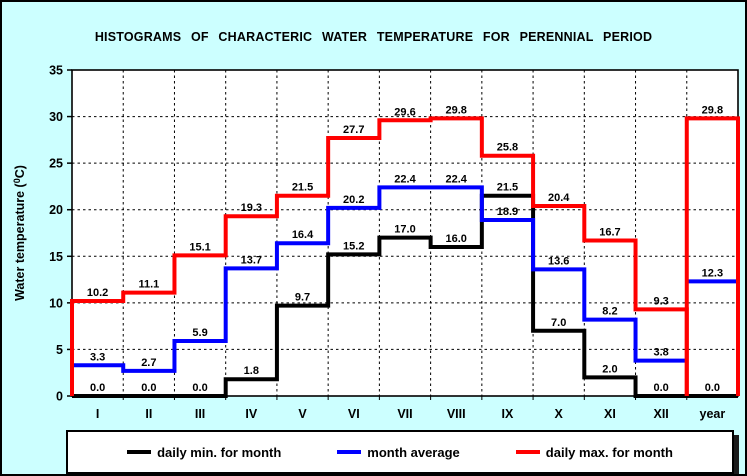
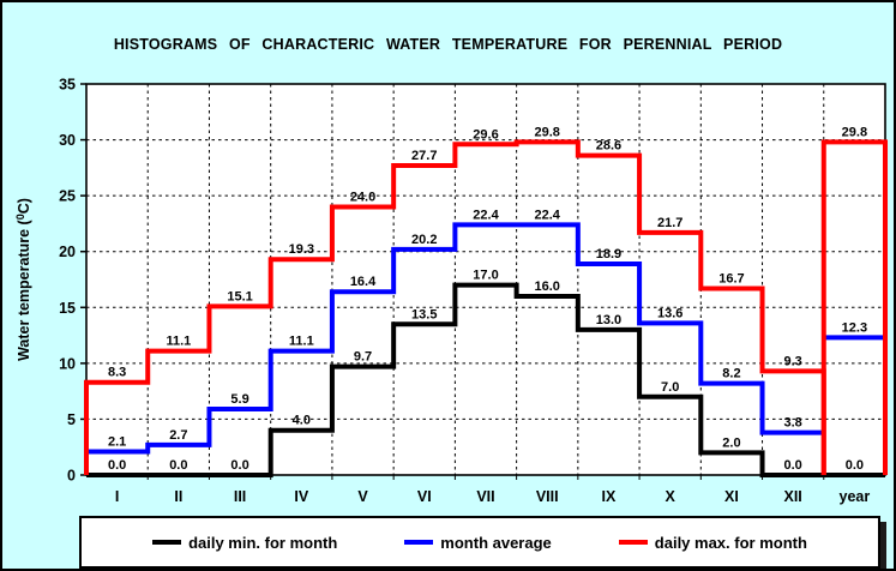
month average/I: 3.3 -> 2.1
daily max. for month/I: 10.2 -> 8.3
daily min. for month/IV: 1.8 -> 4.0
month average/IV: 13.7 -> 11.1
daily max. for month/V: 21.5 -> 24.0
daily min. for month/VI: 15.2 -> 13.5
daily min. for month/IX: 21.5 -> 13.0
daily max. for month/IX: 25.8 -> 28.6
daily max. for month/X: 20.4 -> 21.7
